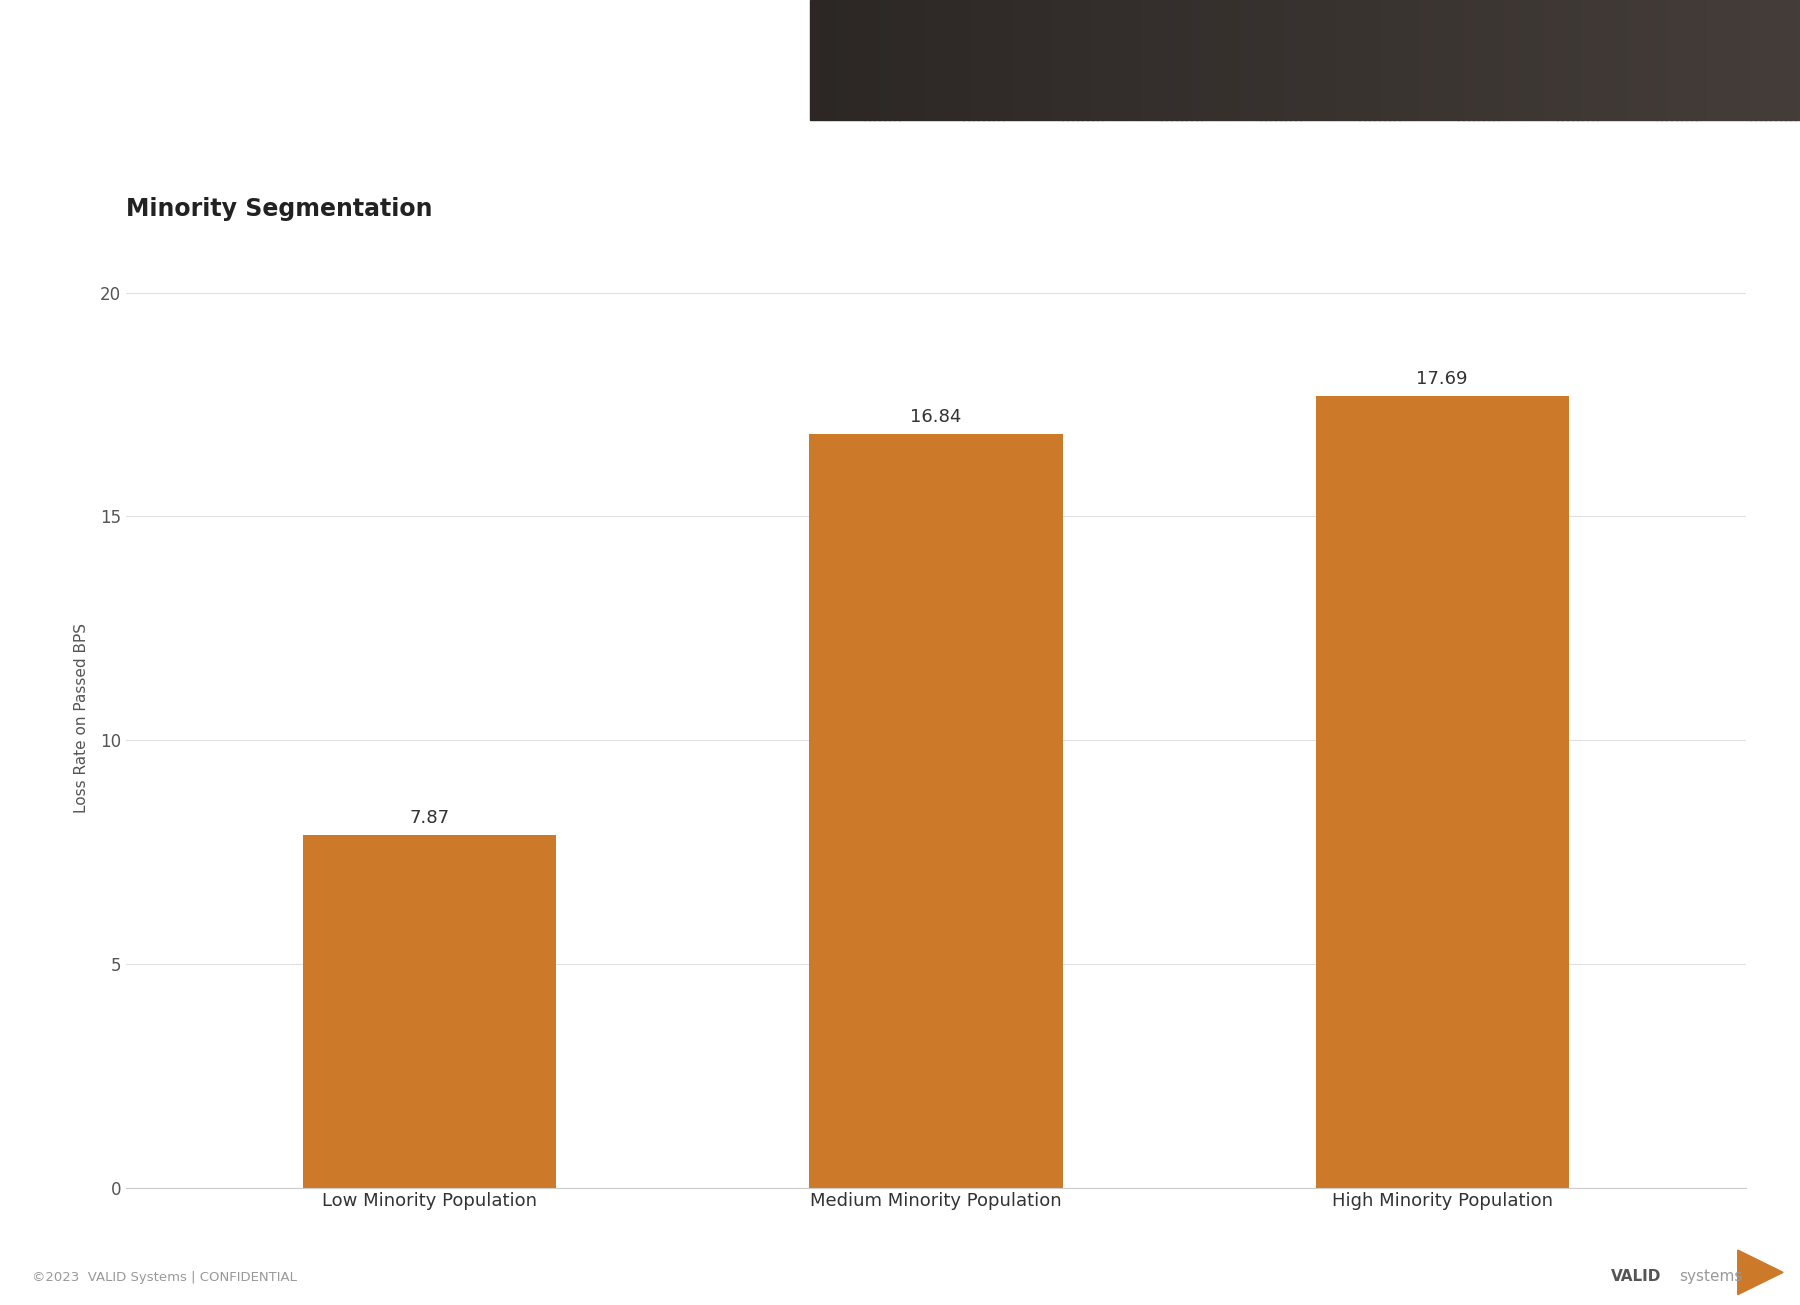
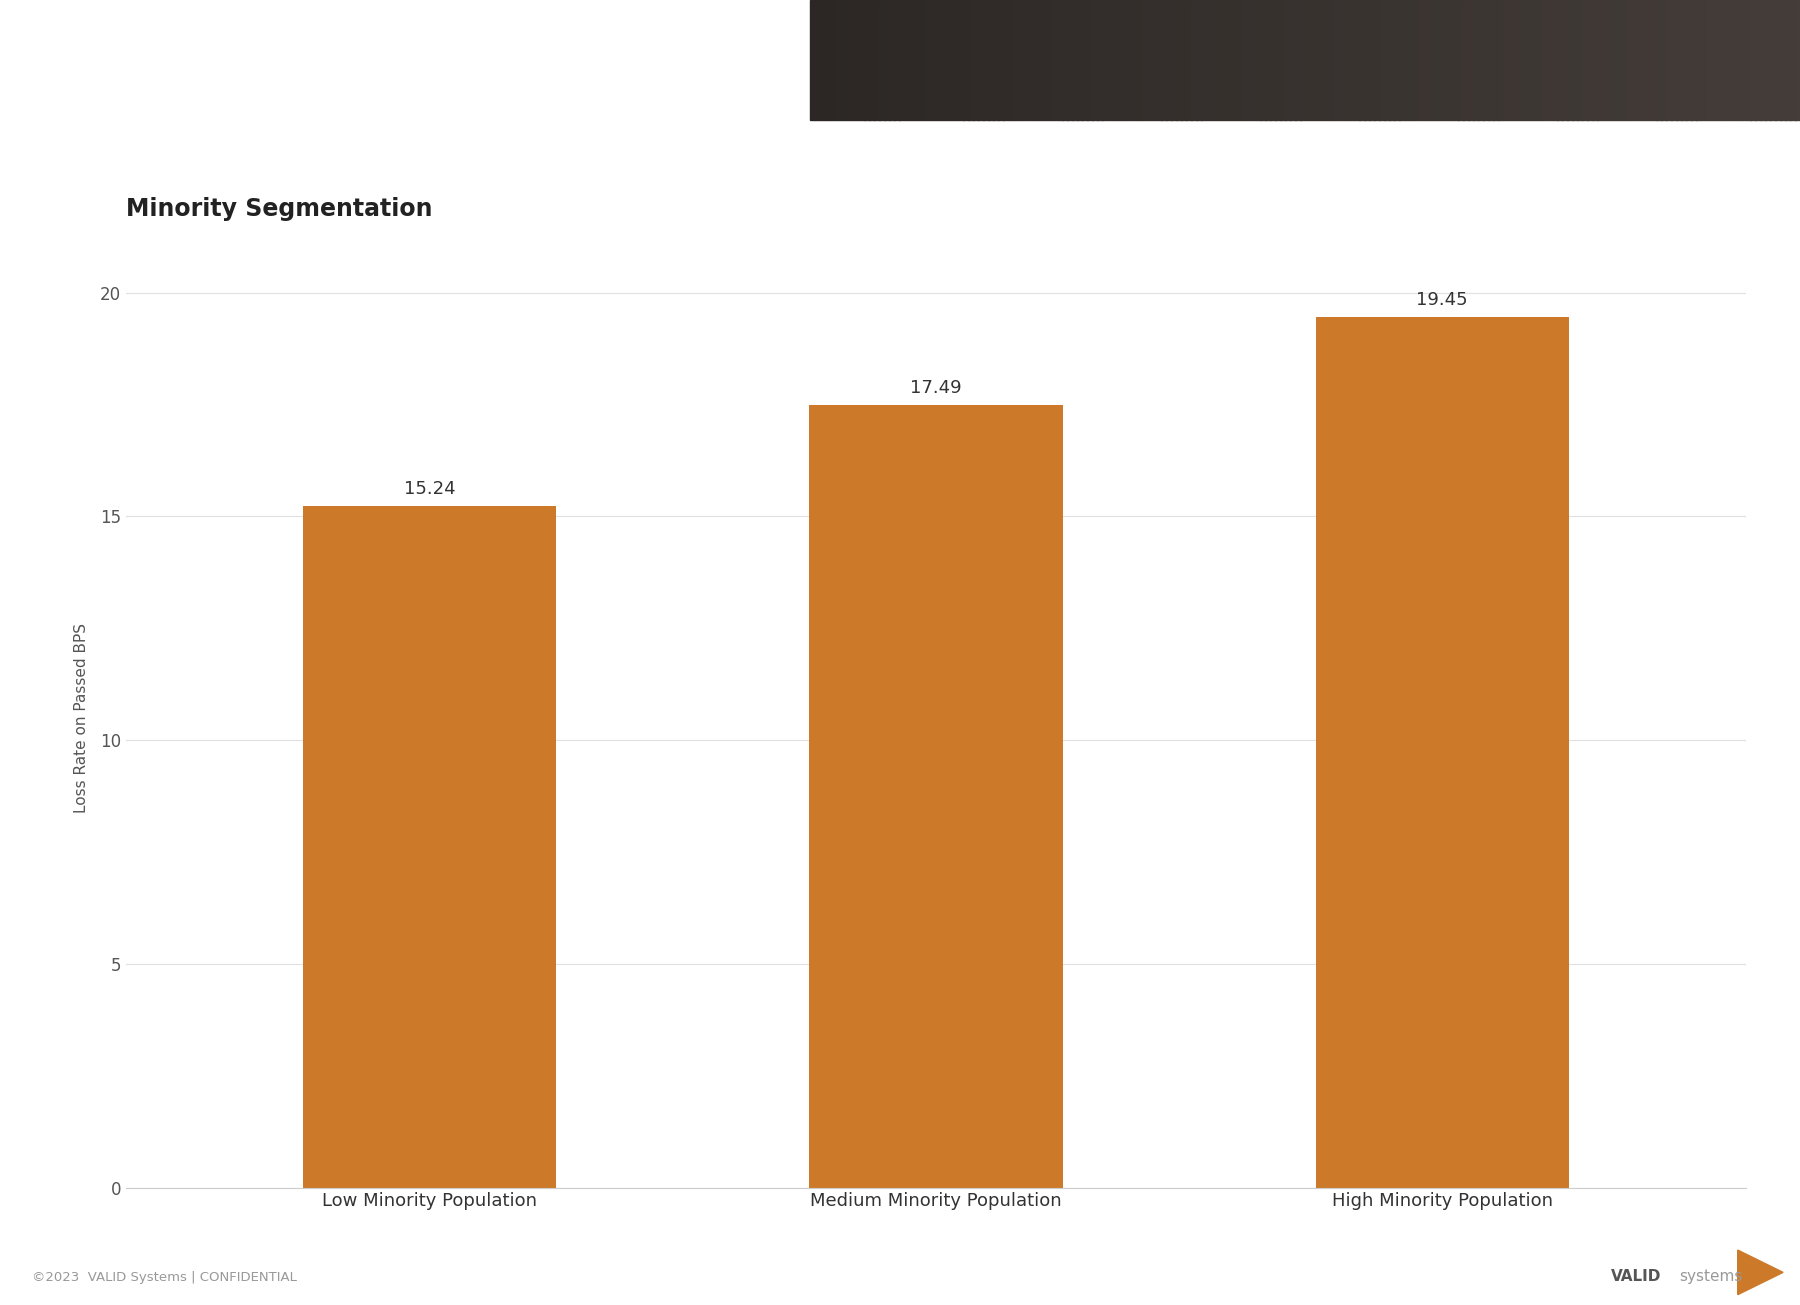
Low Minority Population: 7.87 -> 15.24
Medium Minority Population: 16.84 -> 17.49
High Minority Population: 17.69 -> 19.45
